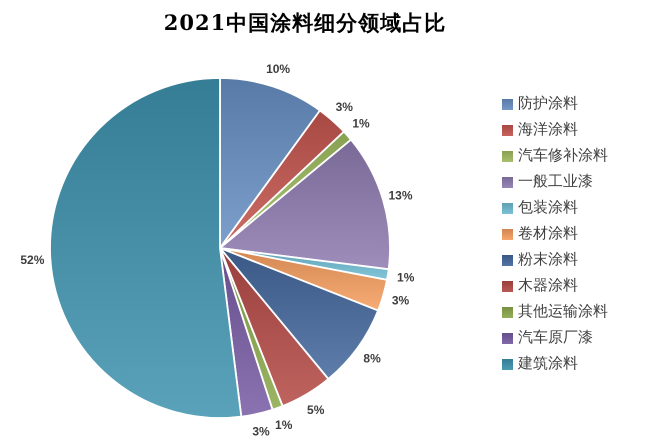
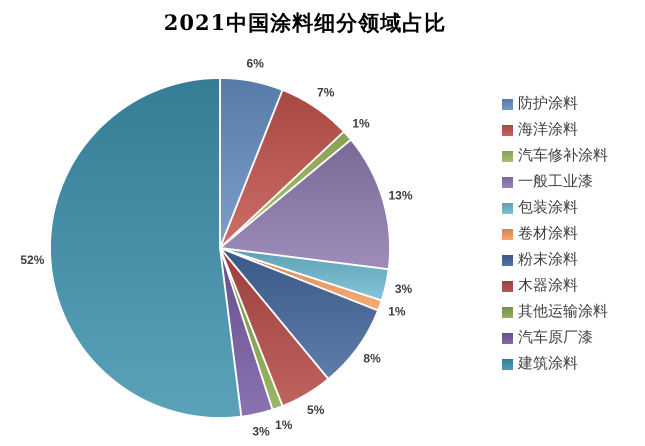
防护涂料: 10% -> 6%
海洋涂料: 3% -> 7%
包装涂料: 1% -> 3%
卷材涂料: 3% -> 1%
